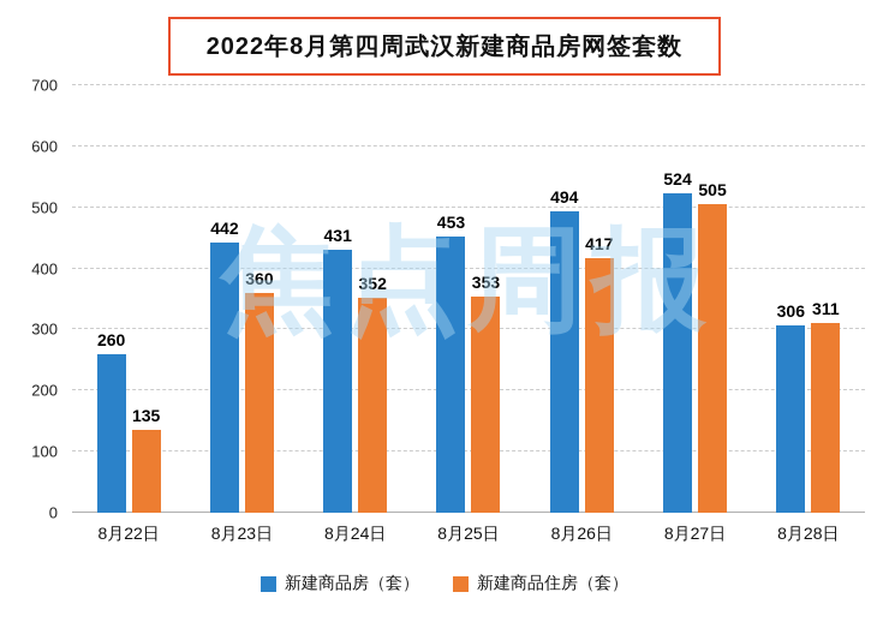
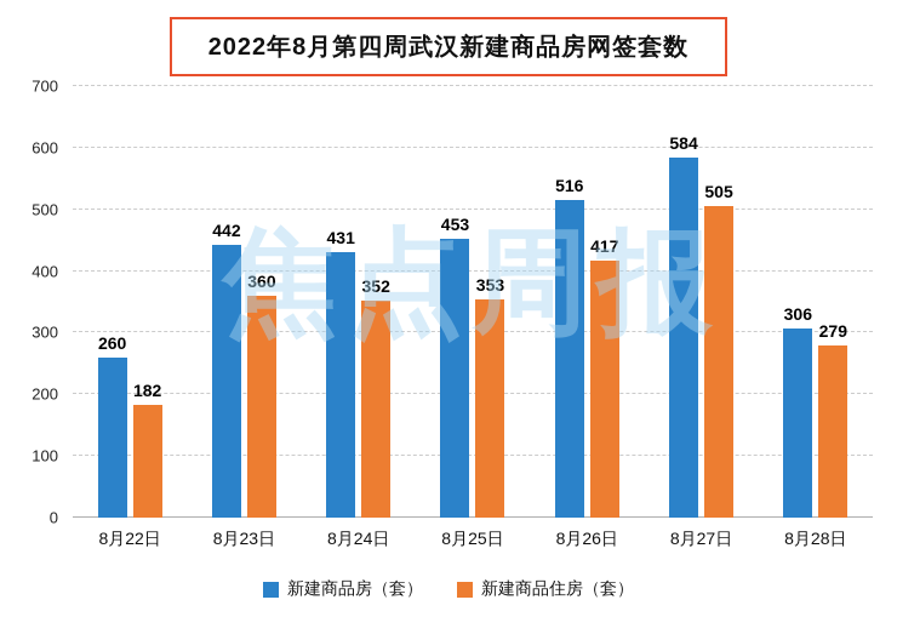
新建商品住房（套）/8月22日: 135 -> 182
新建商品房（套）/8月26日: 494 -> 516
新建商品房（套）/8月27日: 524 -> 584
新建商品住房（套）/8月28日: 311 -> 279
